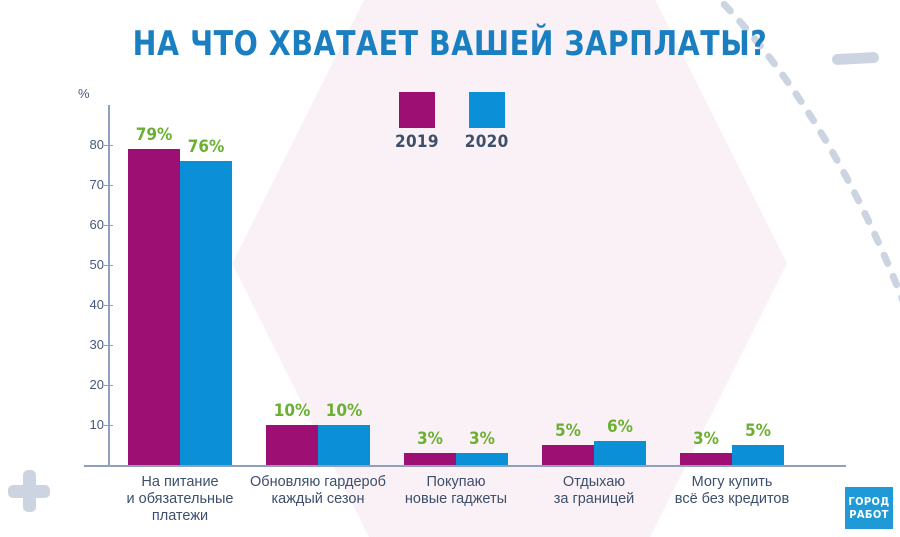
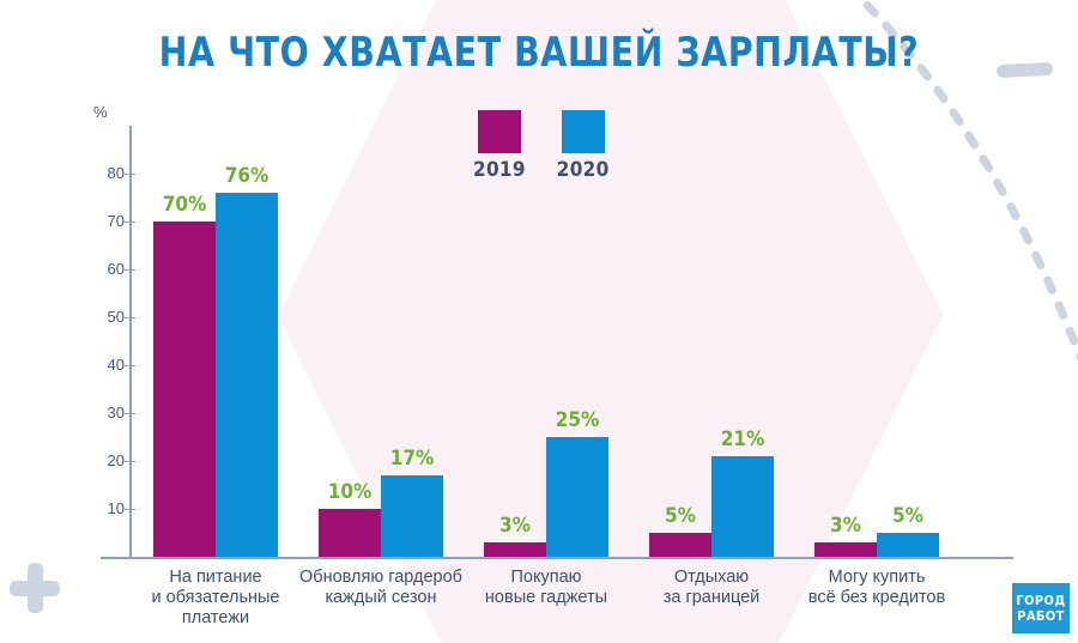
2019/На питание и обязательные платежи: 79% -> 70%
2020/Обновляю гардероб каждый сезон: 10% -> 17%
2020/Покупаю новые гаджеты: 3% -> 25%
2020/Отдыхаю за границей: 6% -> 21%
